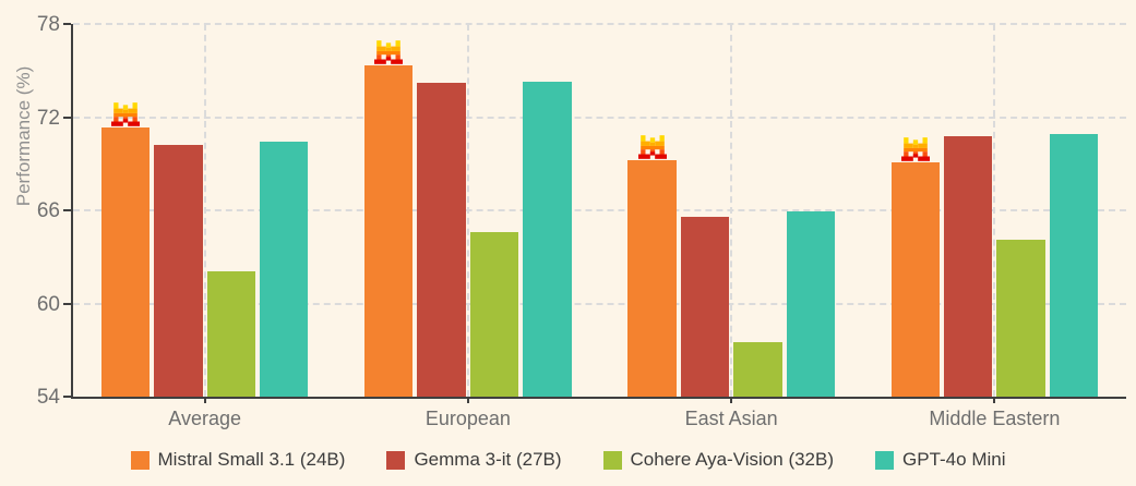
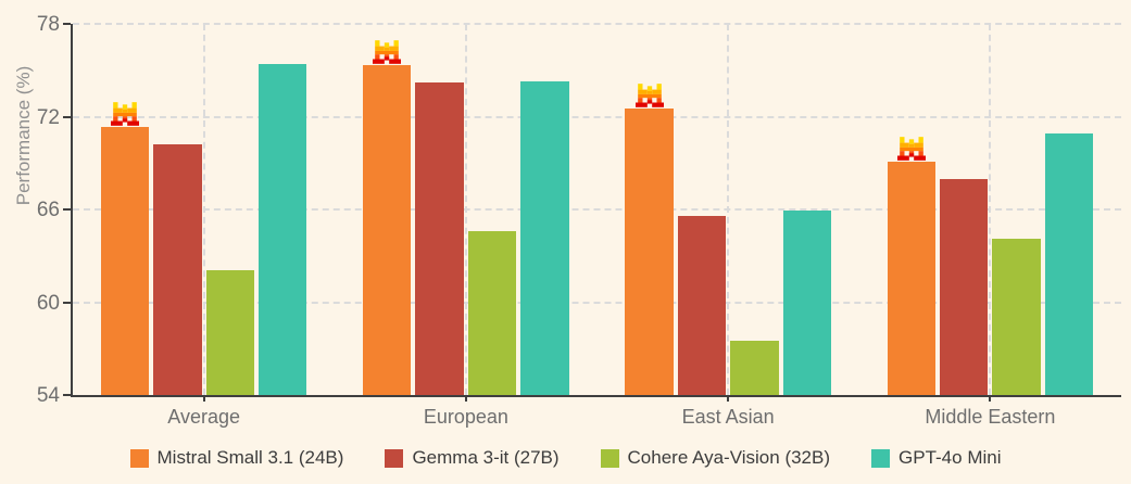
GPT-4o Mini/Average: 70.4 -> 75.4
Mistral Small 3.1 (24B)/East Asian: 69.2 -> 72.5
Gemma 3-it (27B)/Middle Eastern: 70.8 -> 68.0
